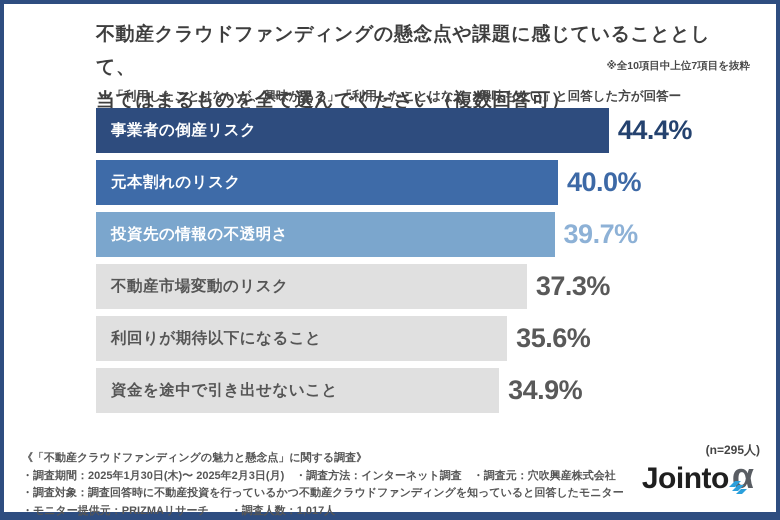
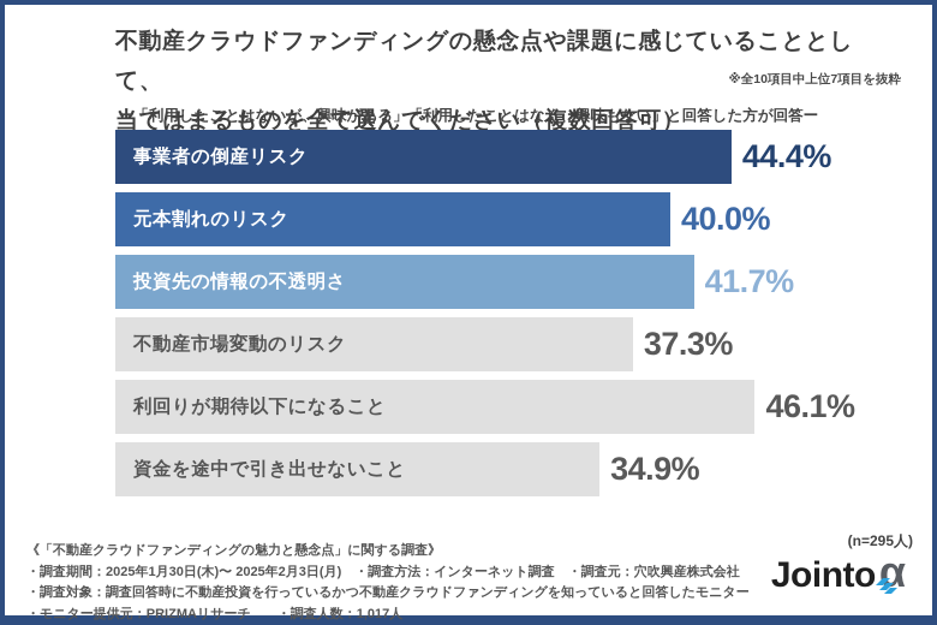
投資先の情報の不透明さ: 39.7% -> 41.7%
利回りが期待以下になること: 35.6% -> 46.1%
